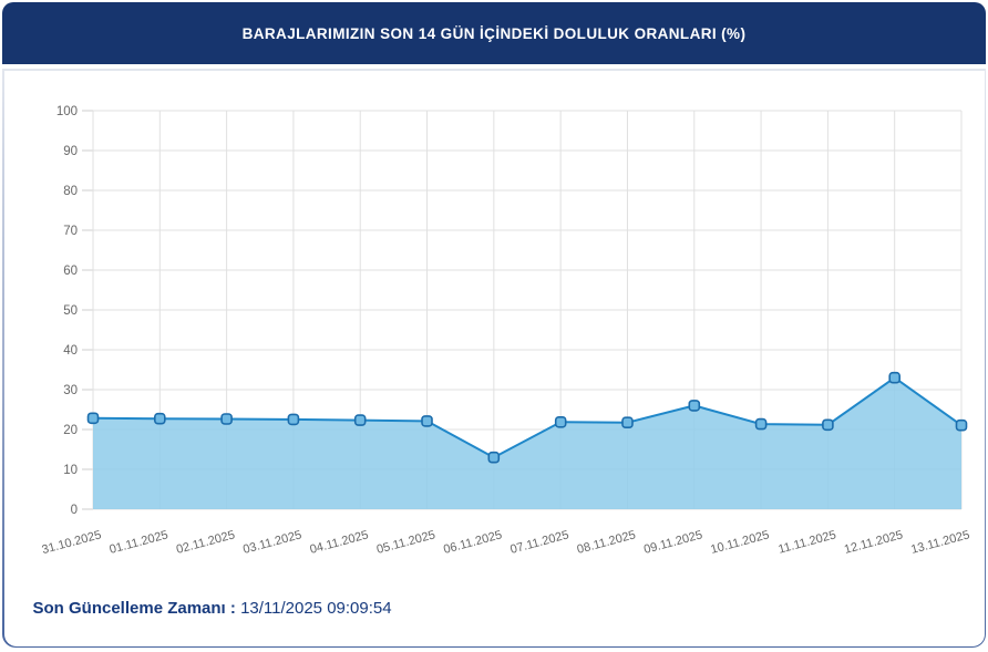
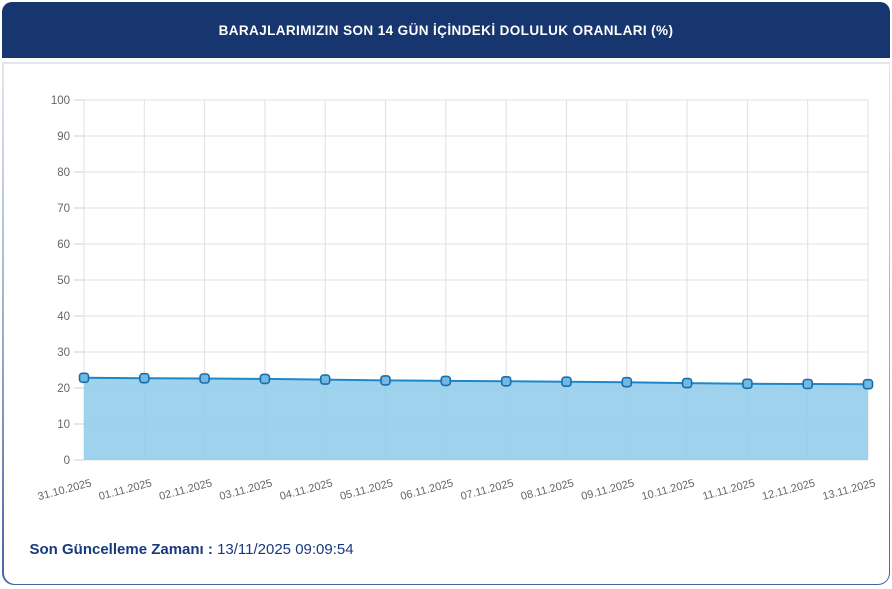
06.11.2025: 13 -> 22
09.11.2025: 26 -> 22
12.11.2025: 33 -> 21
